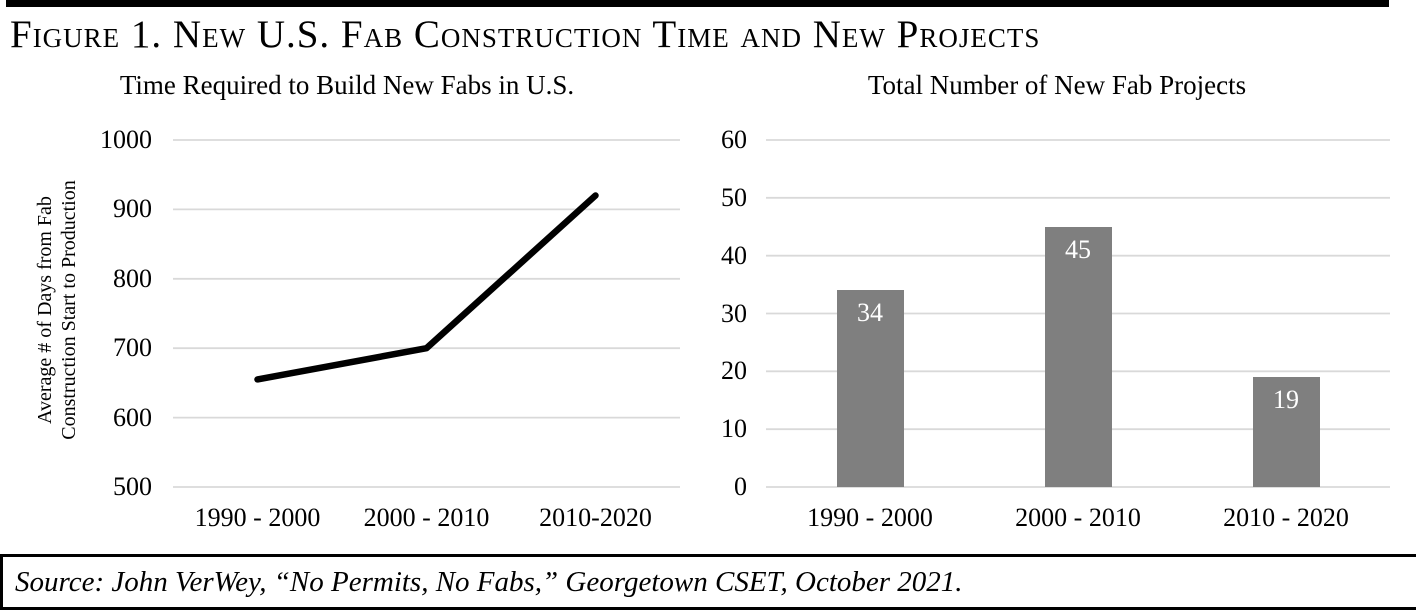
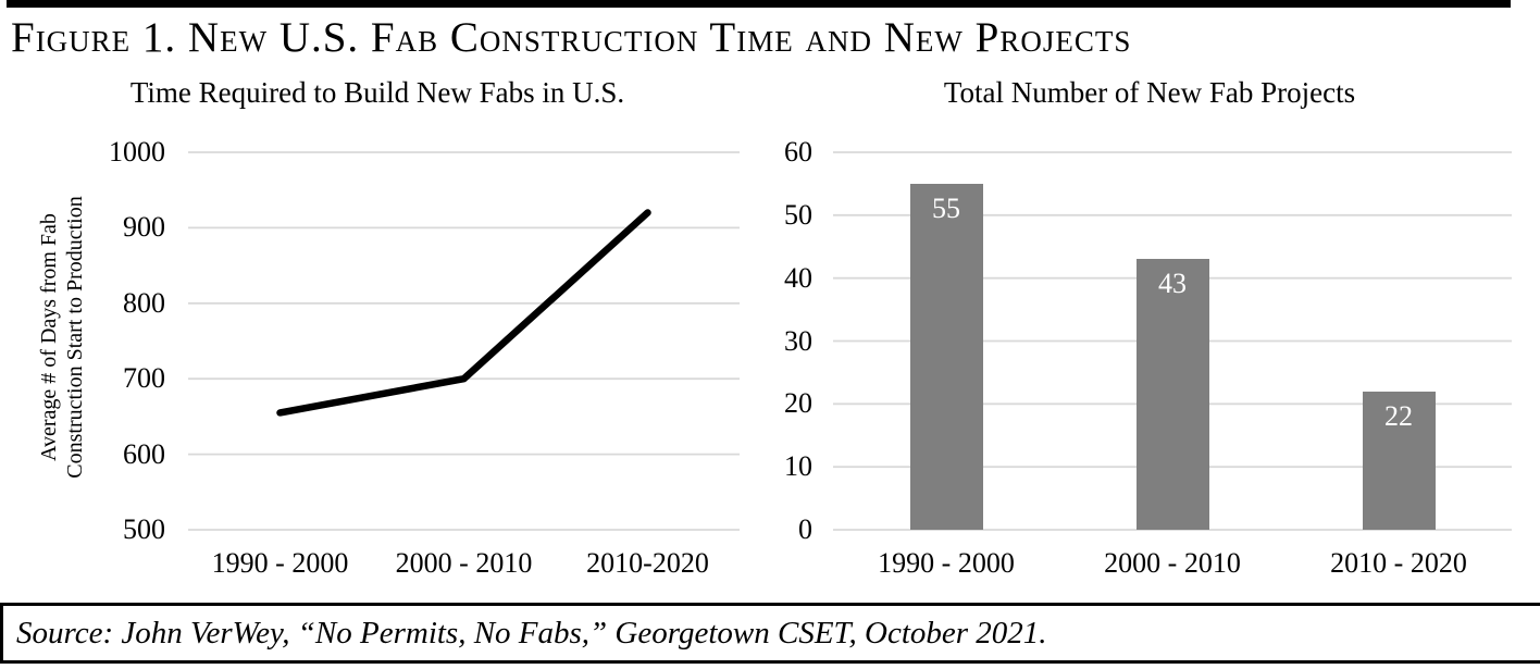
Total Number of New Fab Projects/1990 - 2000: 34 -> 55
Total Number of New Fab Projects/2000 - 2010: 45 -> 43
Total Number of New Fab Projects/2010 - 2020: 19 -> 22
